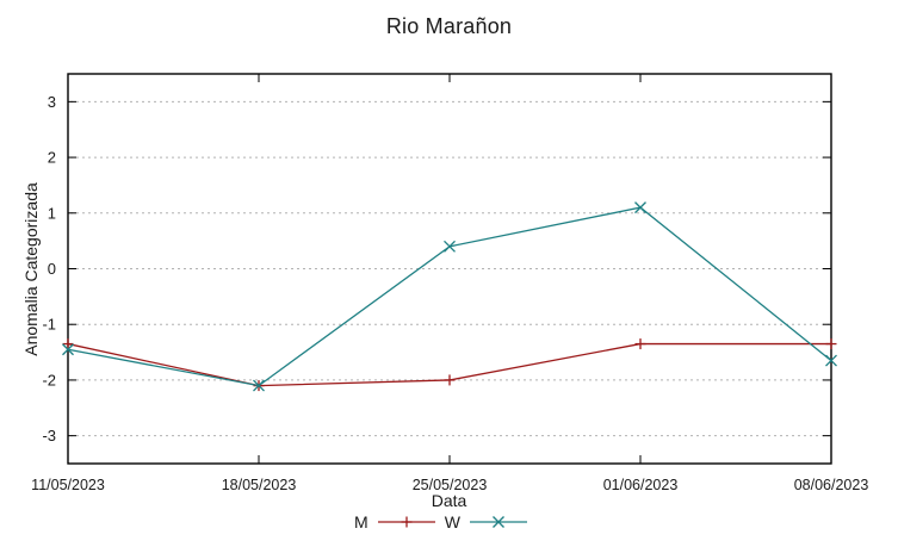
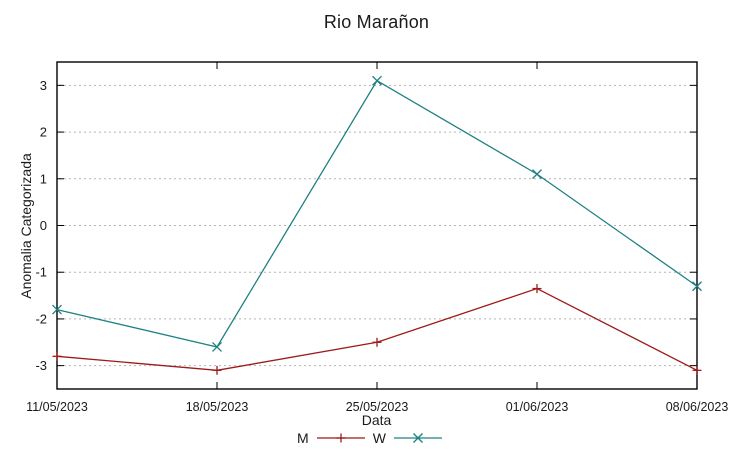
M/11/05/2023: -1.4 -> -2.8
W/11/05/2023: -1.4 -> -1.8
M/18/05/2023: -2.1 -> -3.1
W/18/05/2023: -2.1 -> -2.6
M/25/05/2023: -2.0 -> -2.5
W/25/05/2023: 0.4 -> 3.1
M/08/06/2023: -1.4 -> -3.1
W/08/06/2023: -1.6 -> -1.3
